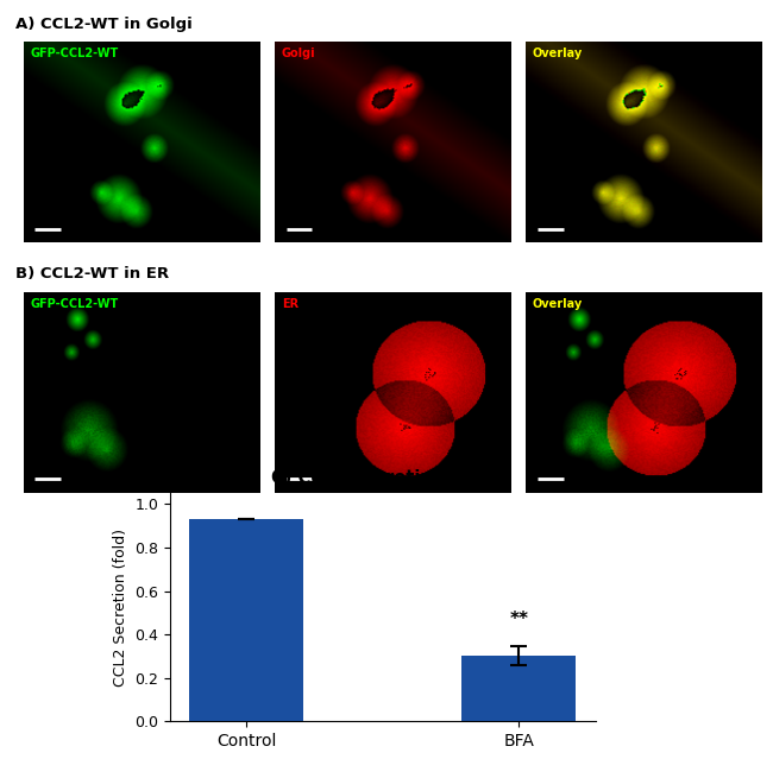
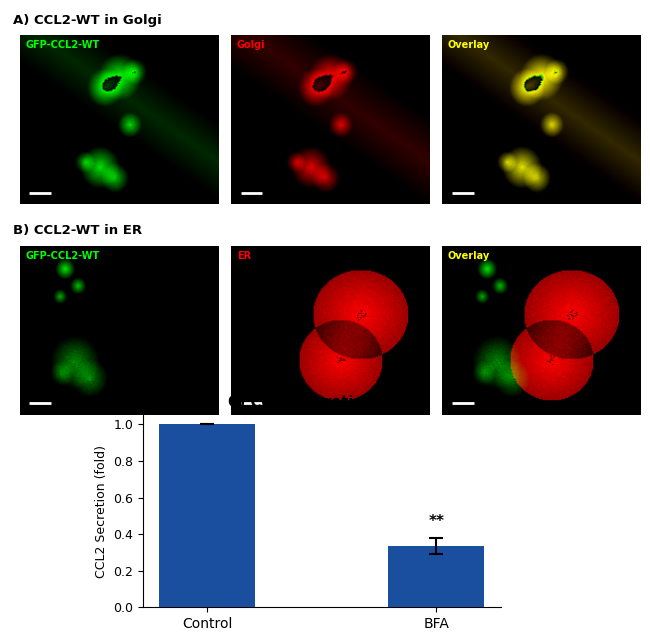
Control: 0.93 -> 1.00
BFA: 0.30 -> 0.34
